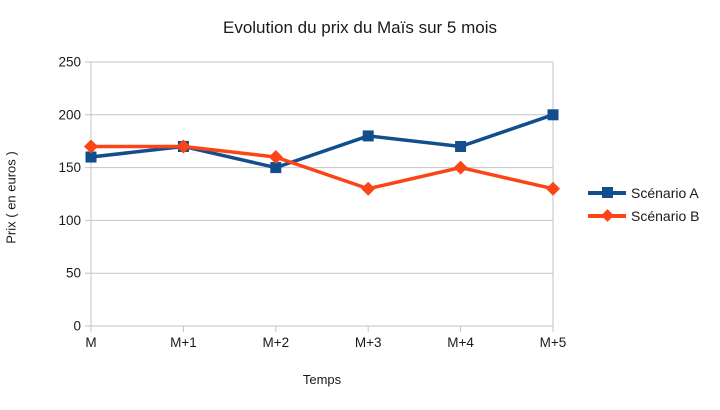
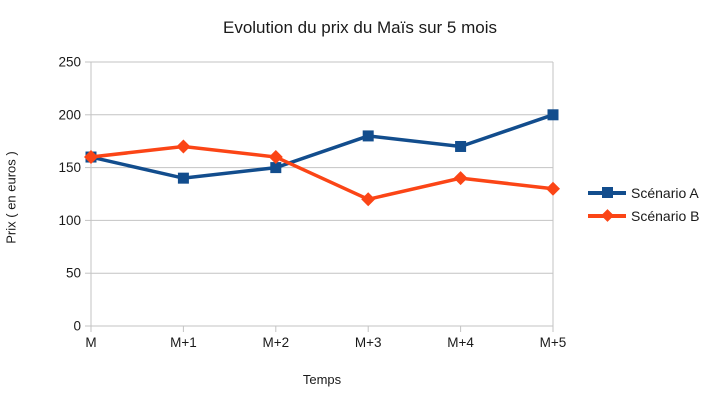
Scénario B/M: 170 -> 160
Scénario A/M+1: 170 -> 140
Scénario B/M+3: 130 -> 120
Scénario B/M+4: 150 -> 140
